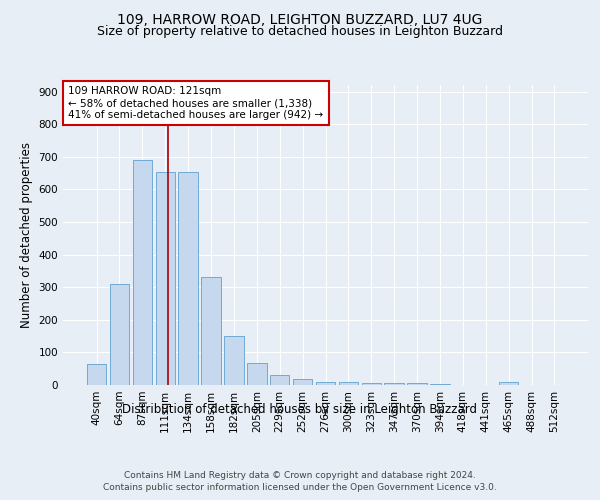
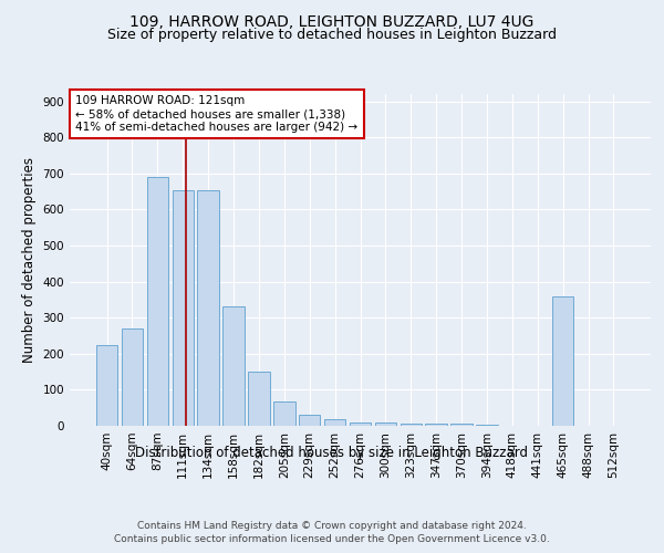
40sqm: 65 -> 225
64sqm: 310 -> 270
465sqm: 8 -> 360
